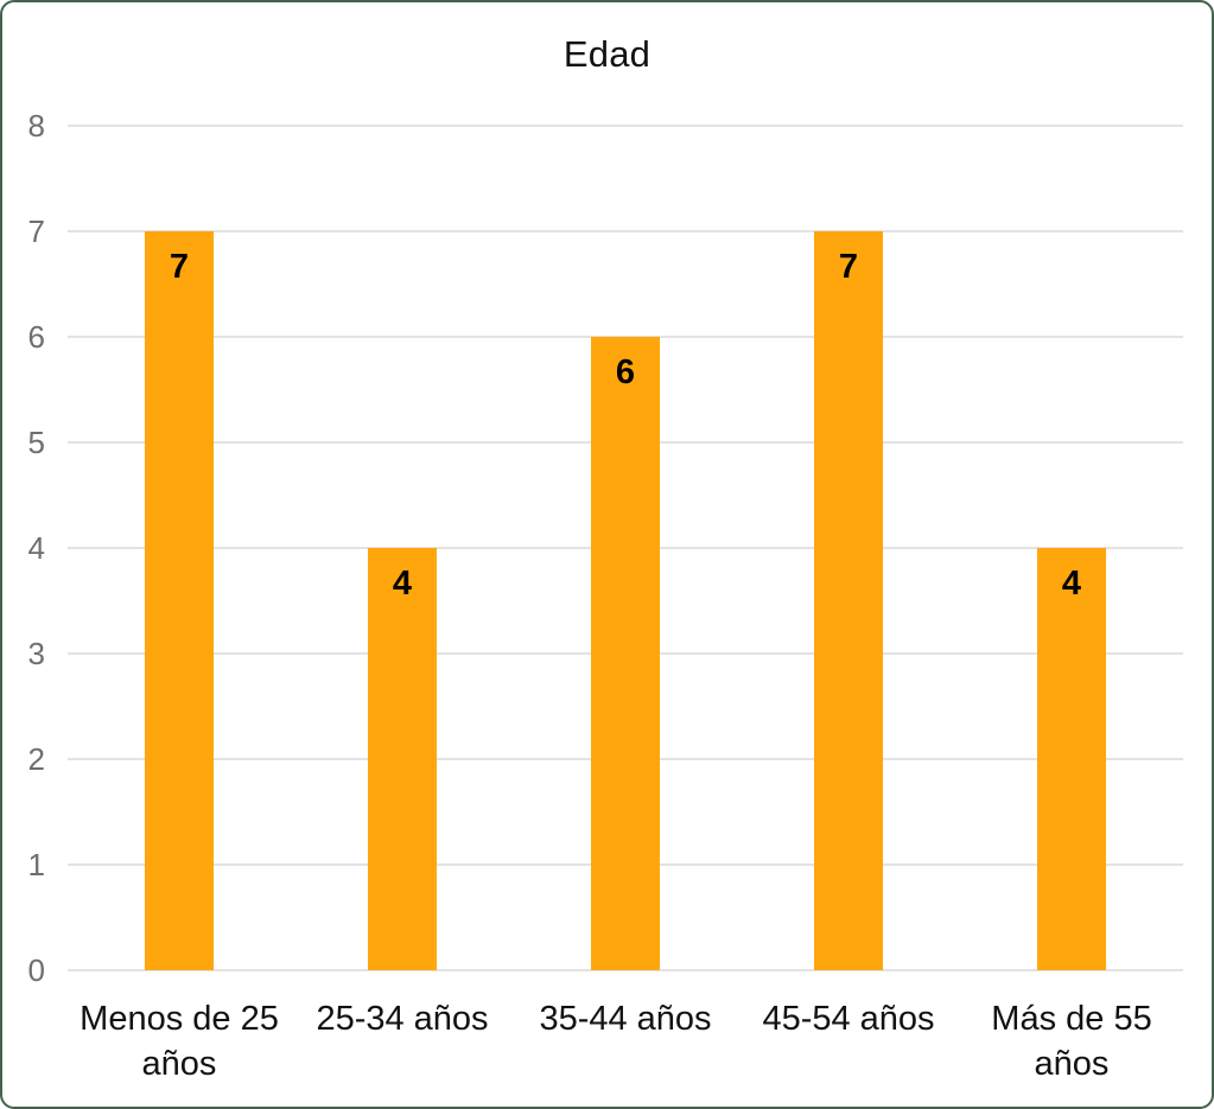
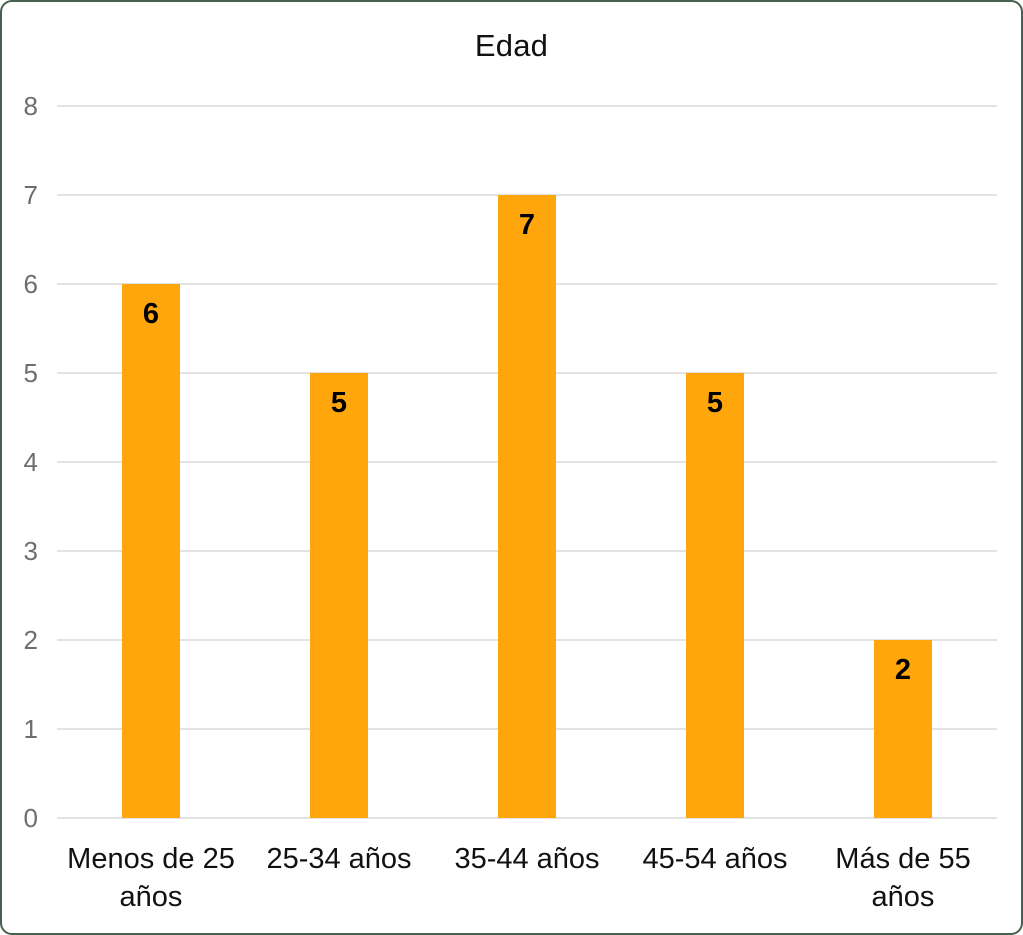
Menos de 25 años: 7 -> 6
25-34 años: 4 -> 5
35-44 años: 6 -> 7
45-54 años: 7 -> 5
Más de 55 años: 4 -> 2
